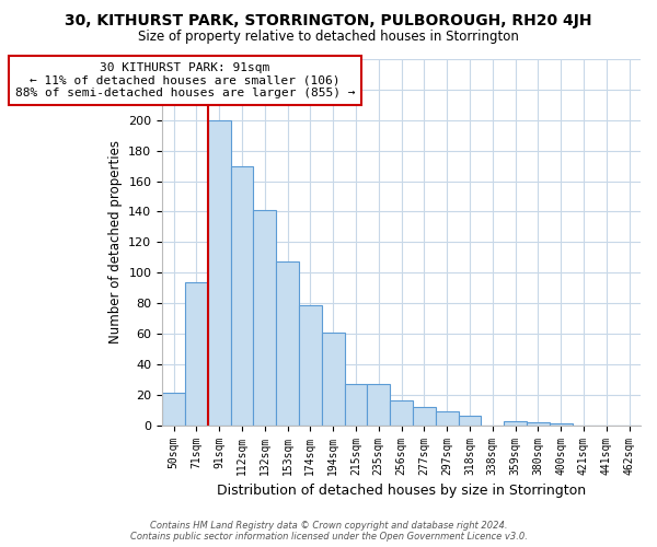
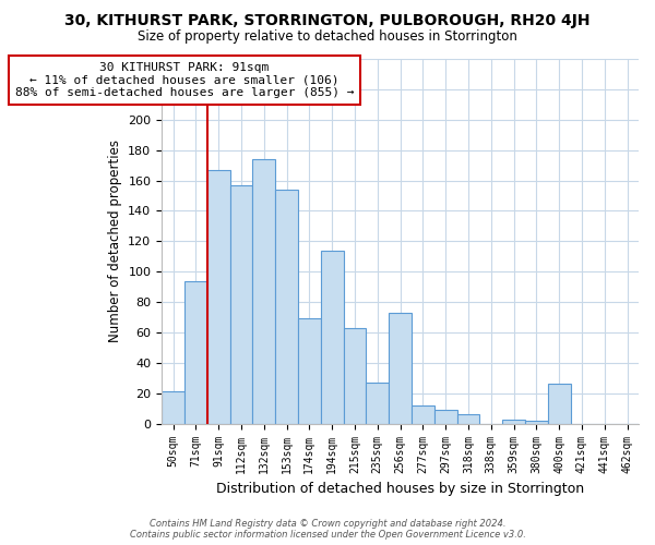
91sqm: 200 -> 167
112sqm: 170 -> 157
132sqm: 141 -> 174
153sqm: 107 -> 154
174sqm: 79 -> 69
194sqm: 61 -> 114
215sqm: 27 -> 63
256sqm: 16 -> 73
400sqm: 1 -> 26
